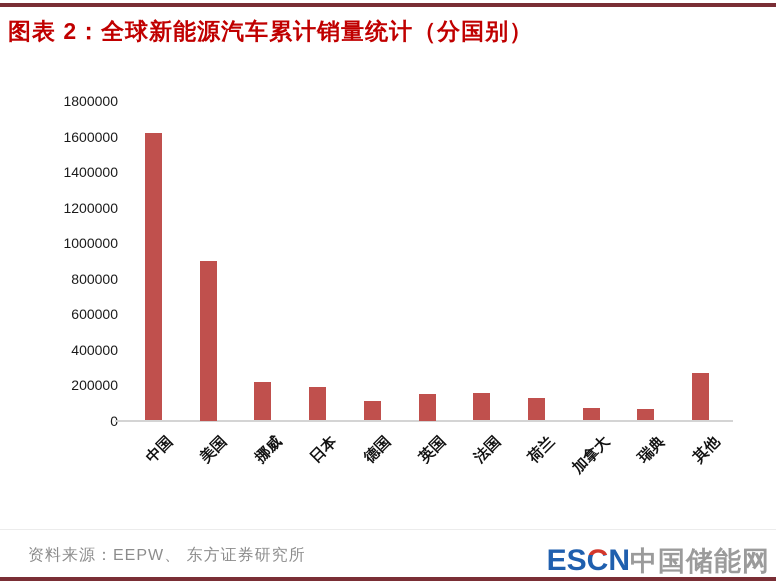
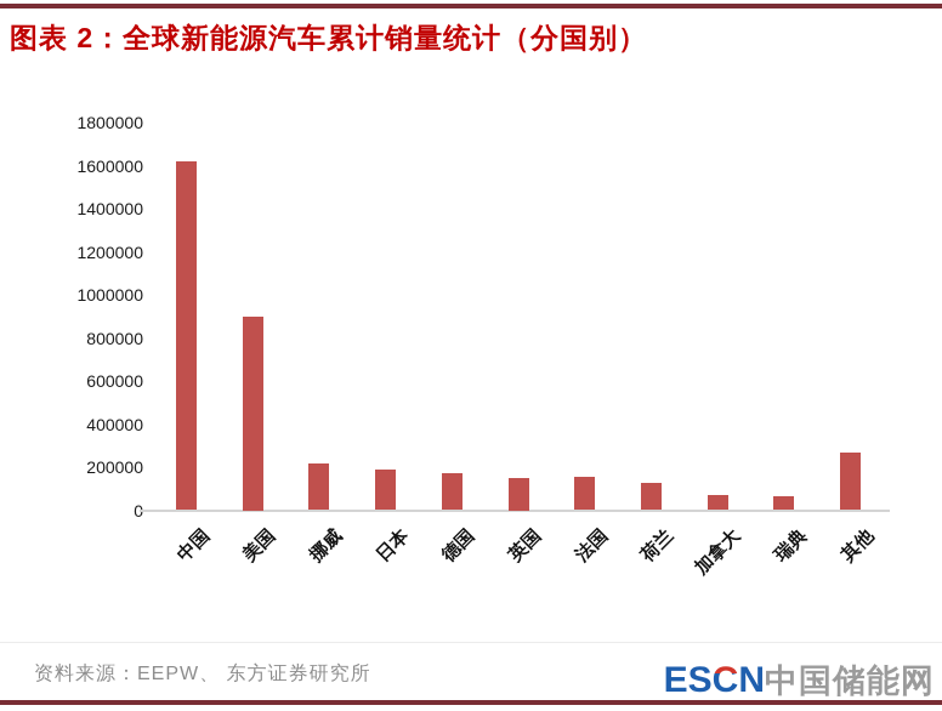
德国: 110000 -> 170000
